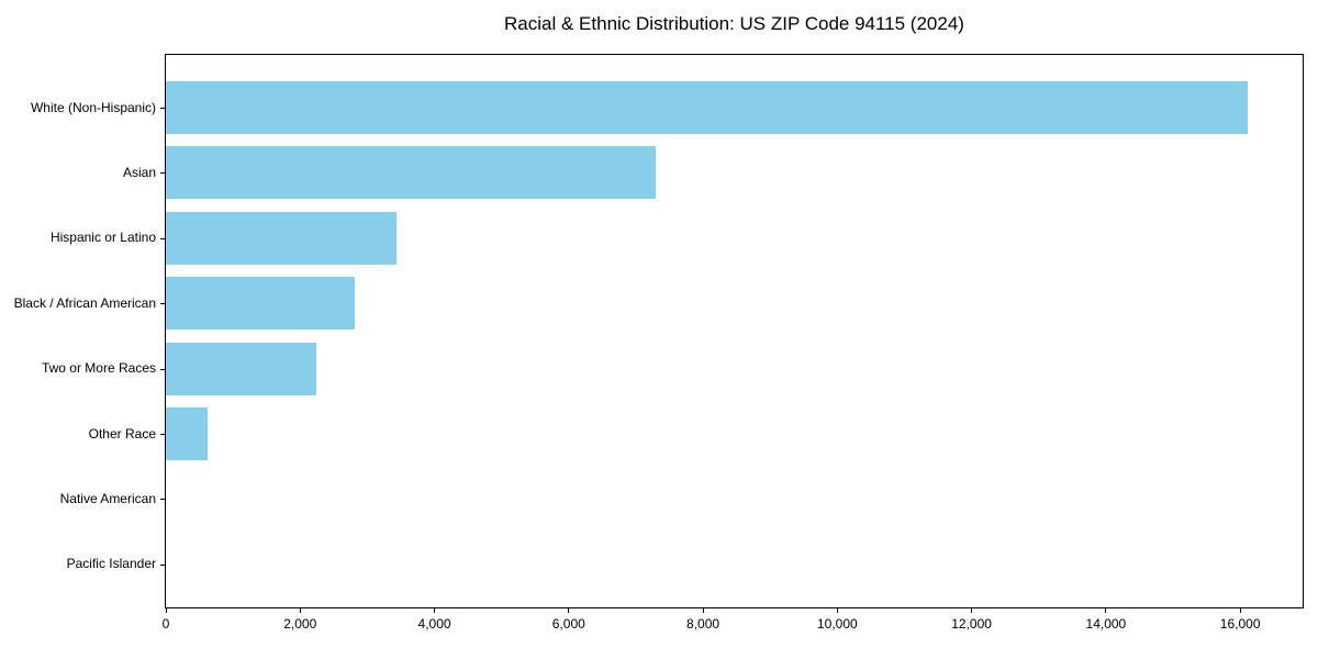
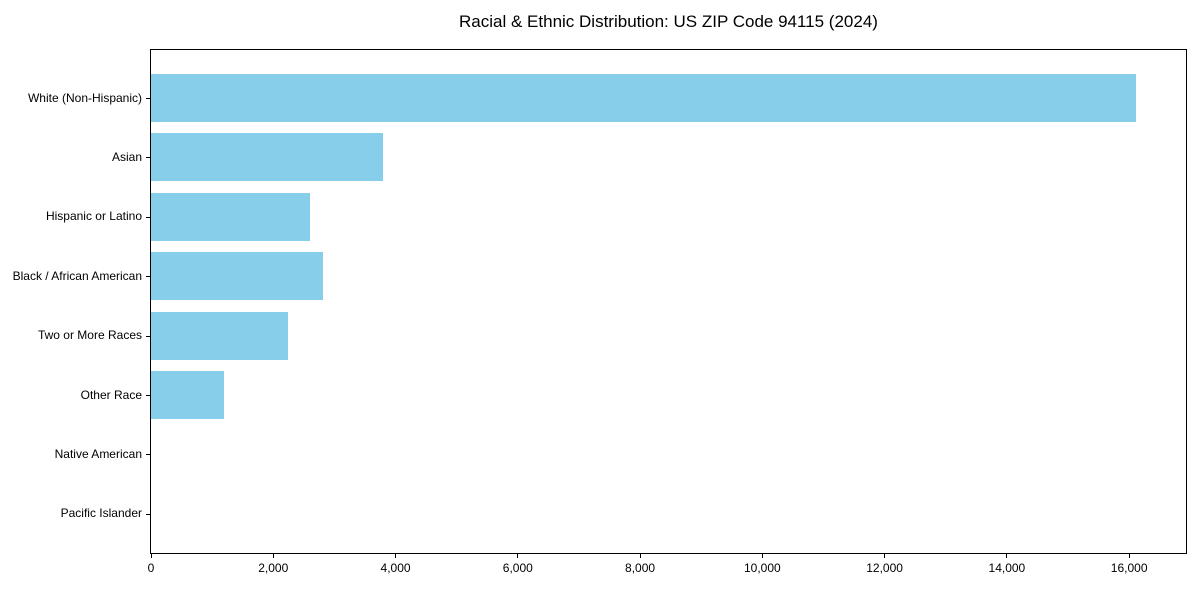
Asian: 7300 -> 3800
Hispanic or Latino: 3400 -> 2600
Other Race: 600 -> 1200
